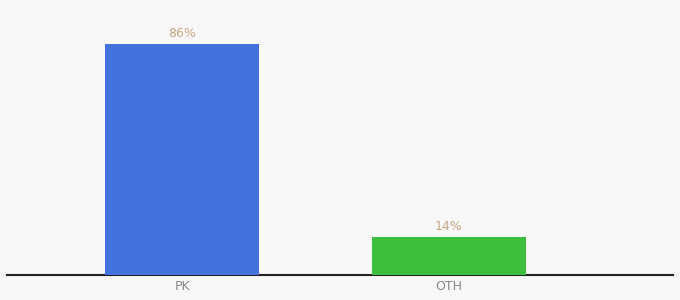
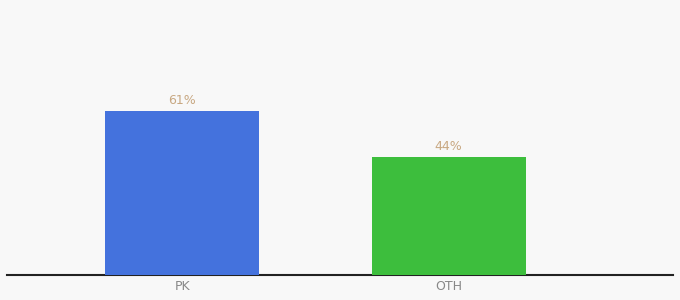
PK: 86% -> 61%
OTH: 14% -> 44%
